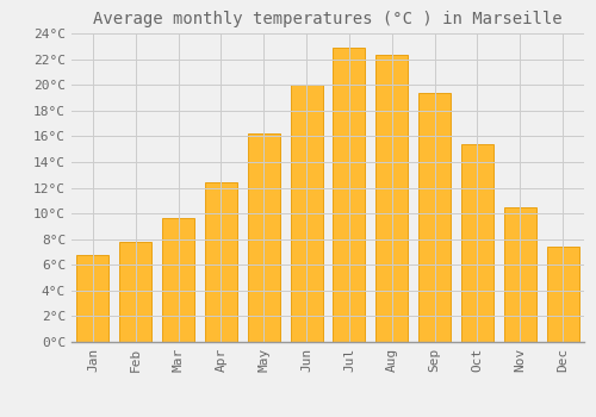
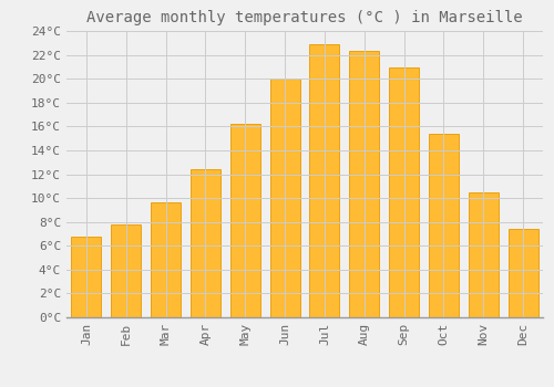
Sep: 19.4°C -> 20.9°C
